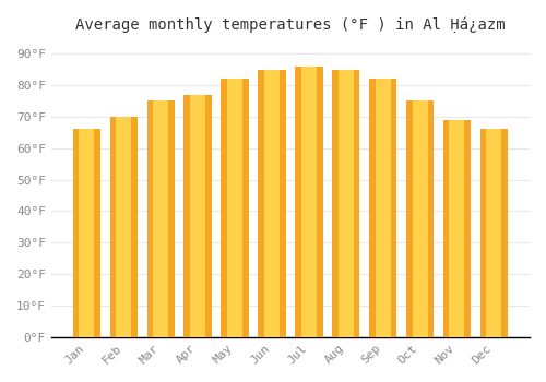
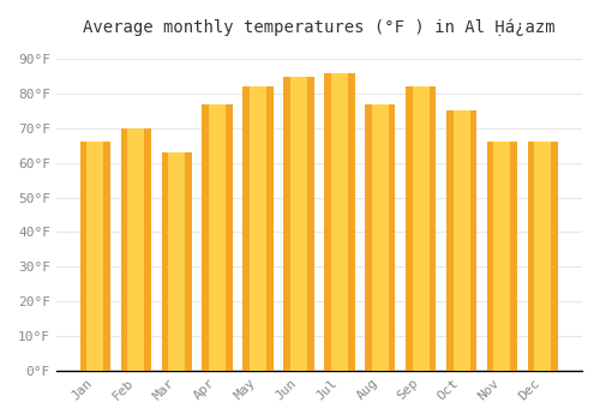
Mar: 75°F -> 63°F
Aug: 85°F -> 77°F
Nov: 69°F -> 66°F
